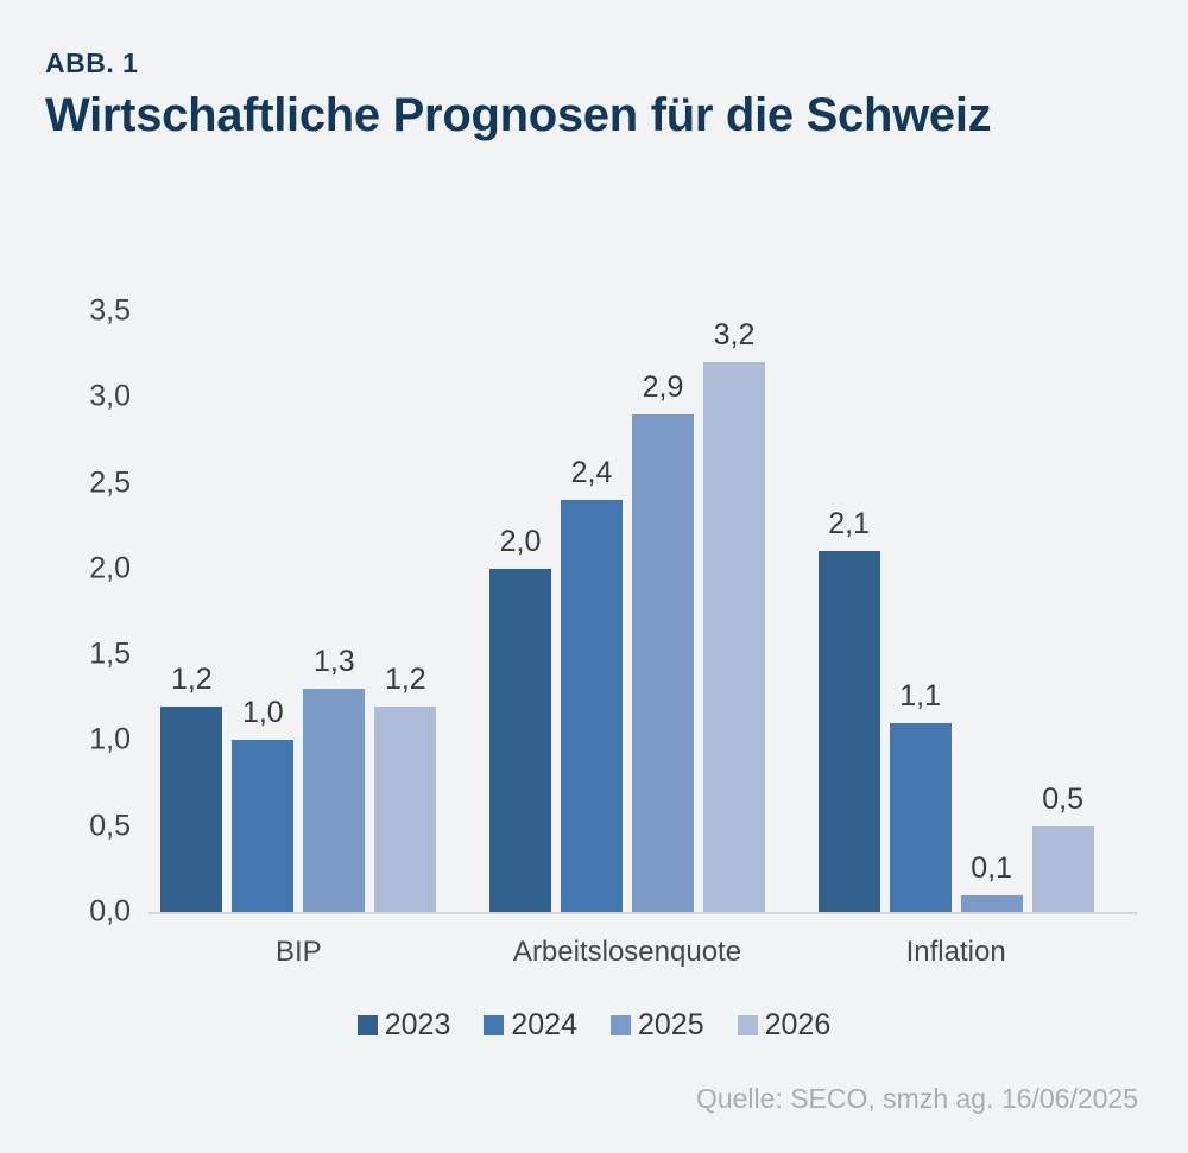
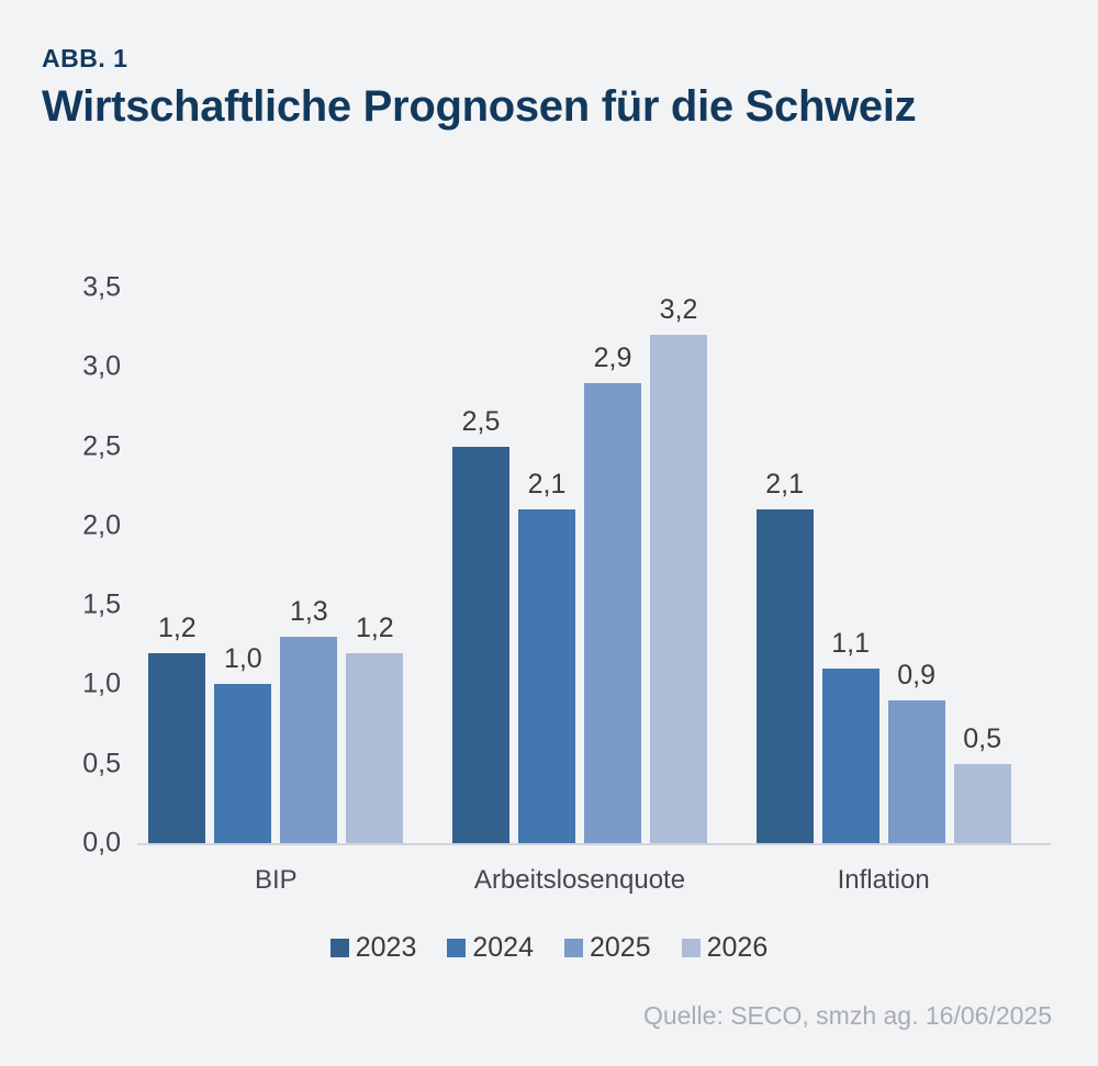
2023/Arbeitslosenquote: 2,0 -> 2,5
2024/Arbeitslosenquote: 2,4 -> 2,1
2025/Inflation: 0,1 -> 0,9
